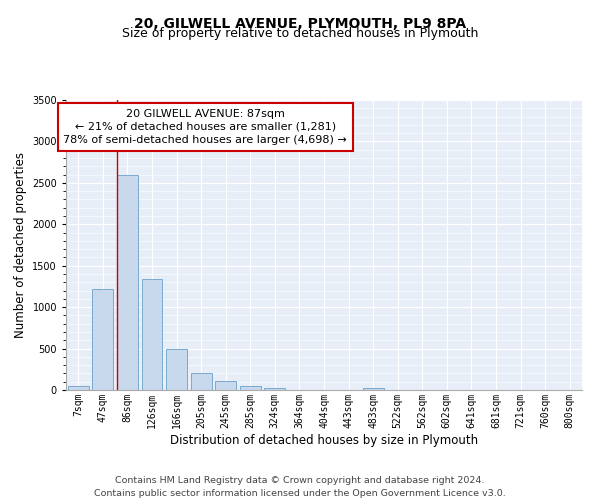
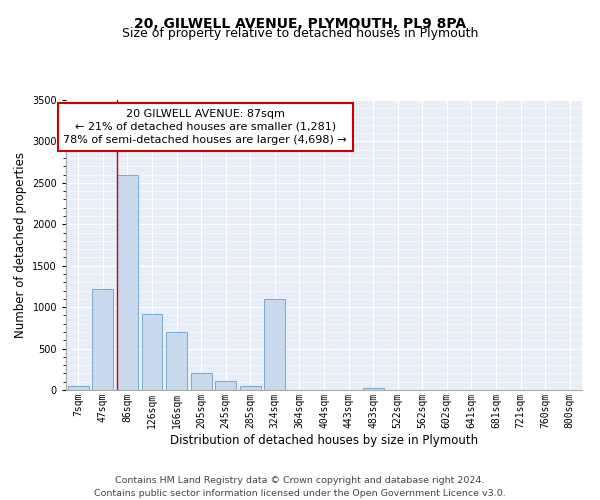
126sqm: 1340 -> 920
166sqm: 500 -> 700
324sqm: 30 -> 1100
